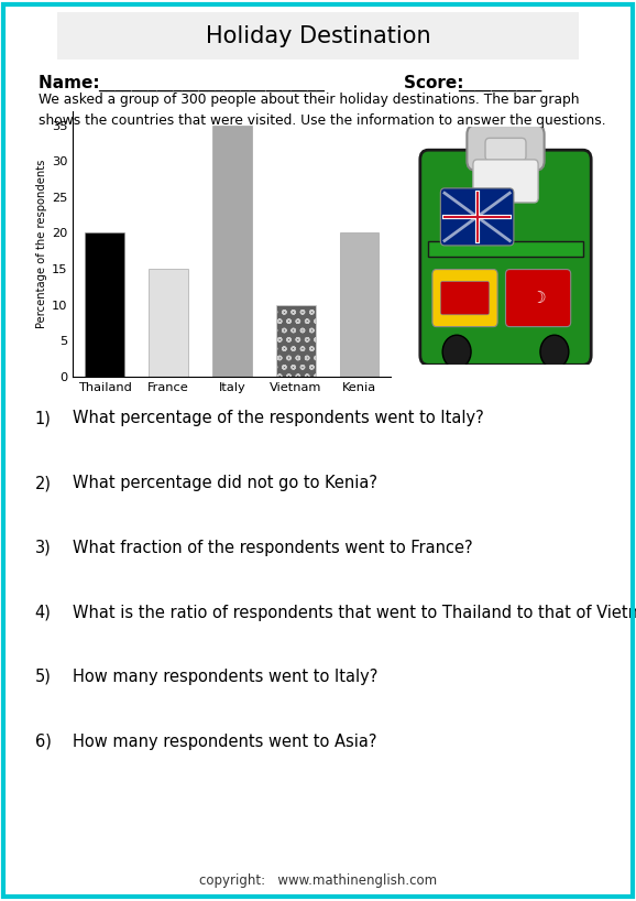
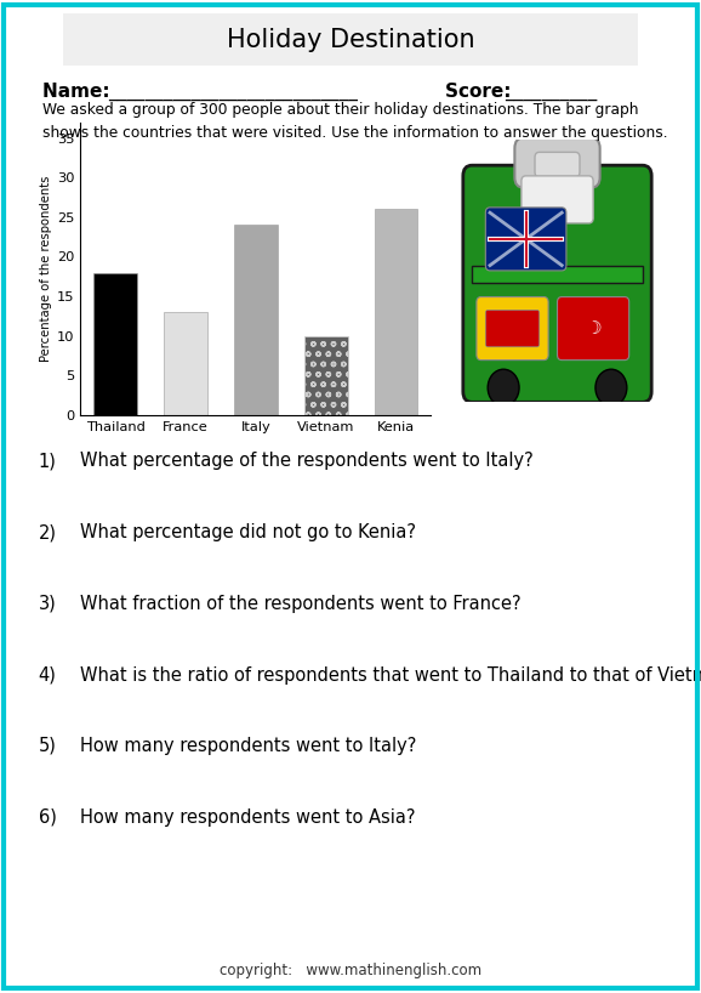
Thailand: 20 -> 18
France: 15 -> 13
Italy: 35 -> 24
Kenia: 20 -> 26
